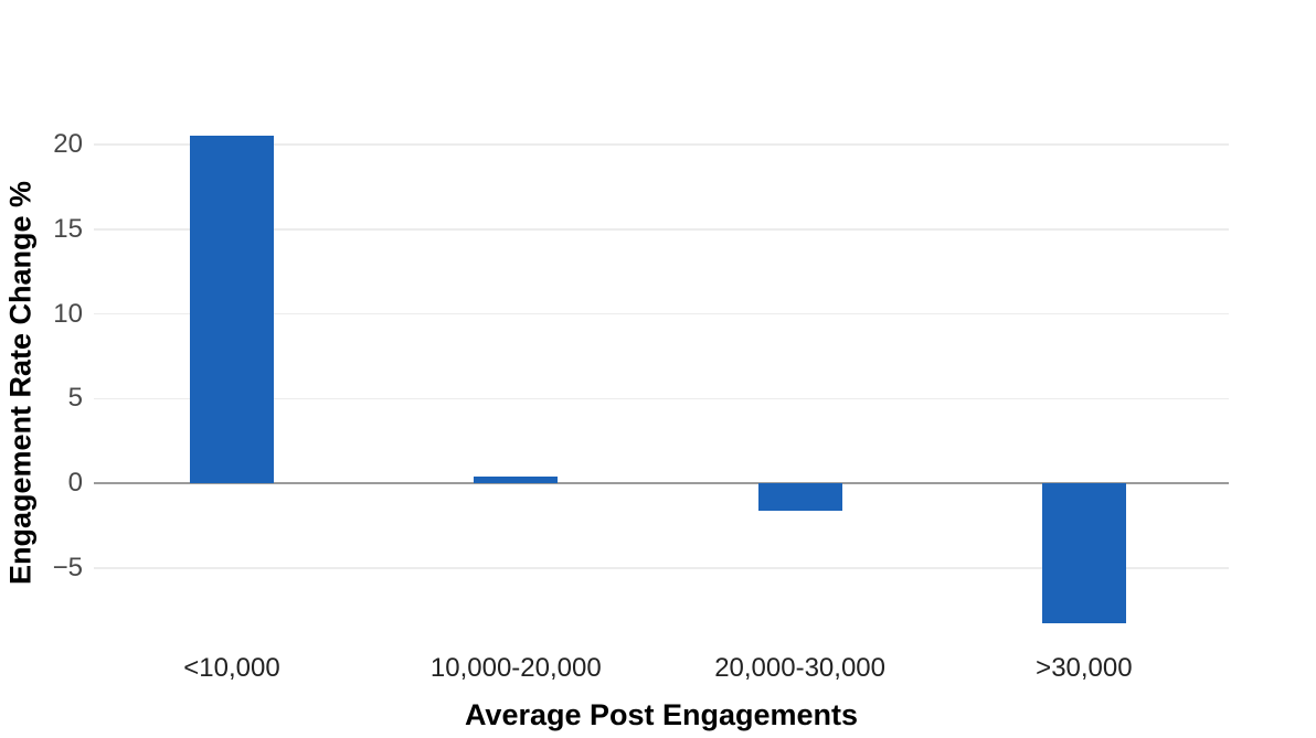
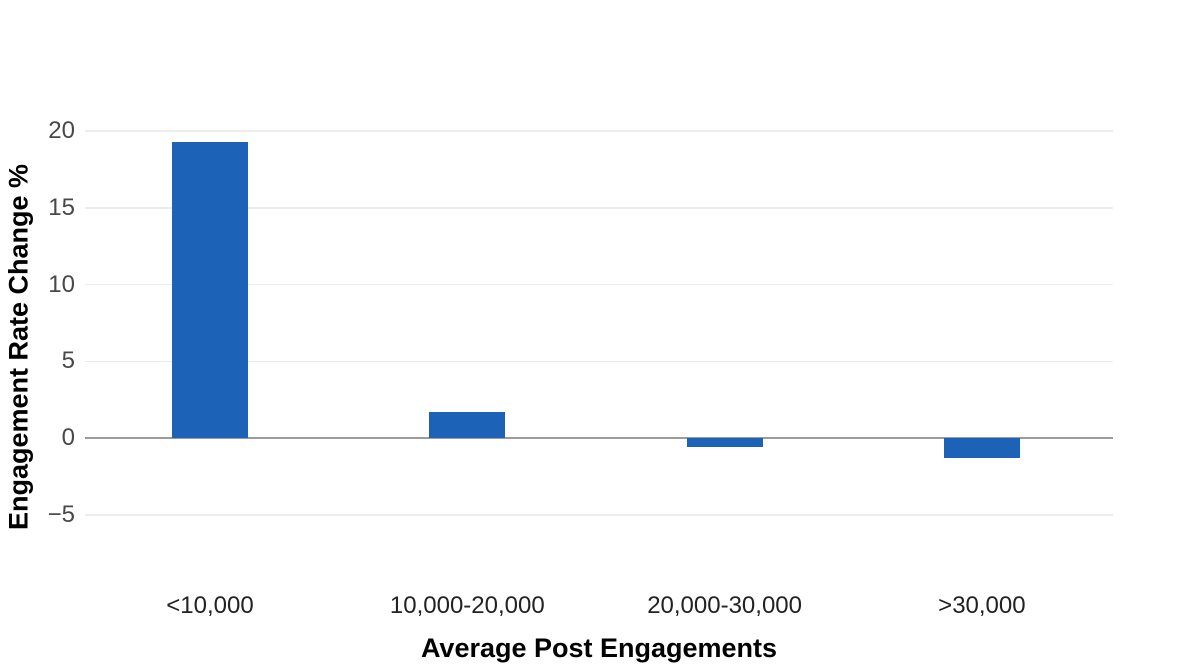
<10,000: 20.5 -> 19.3
10,000-20,000: 0.4 -> 1.7
20,000-30,000: -1.6 -> -0.6
>30,000: -8.3 -> -1.3
